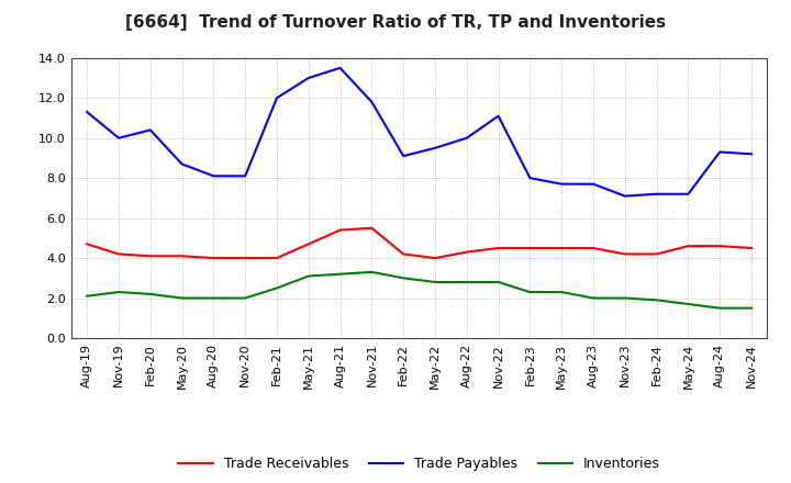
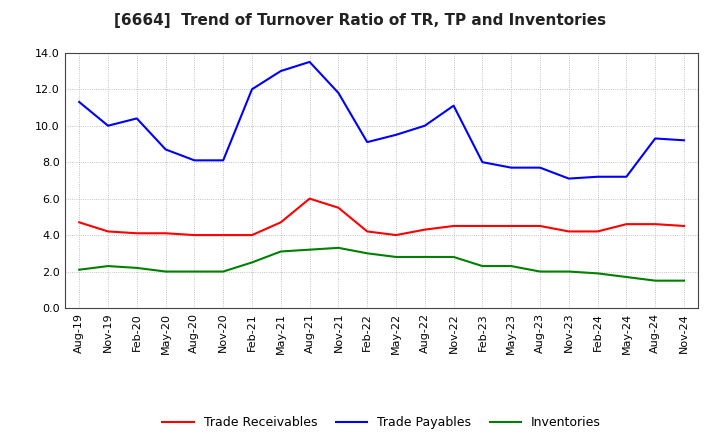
Trade Receivables/Aug-21: 5.4 -> 6.0
